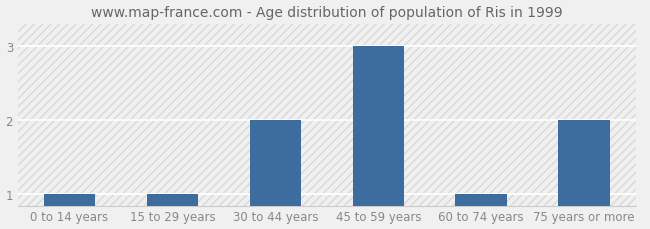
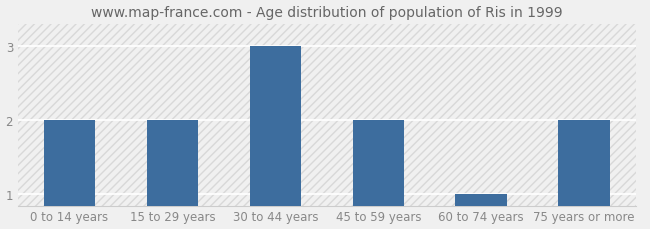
0 to 14 years: 1 -> 2
15 to 29 years: 1 -> 2
30 to 44 years: 2 -> 3
45 to 59 years: 3 -> 2
